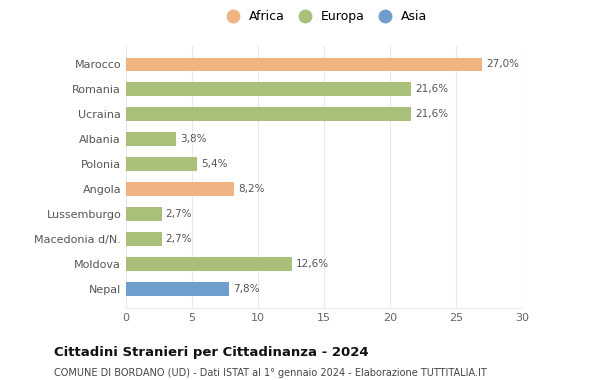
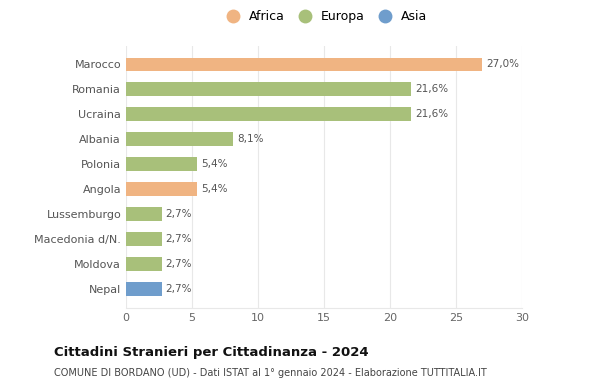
Albania: 3,8% -> 8,1%
Angola: 8,2% -> 5,4%
Moldova: 12,6% -> 2,7%
Nepal: 7,8% -> 2,7%
